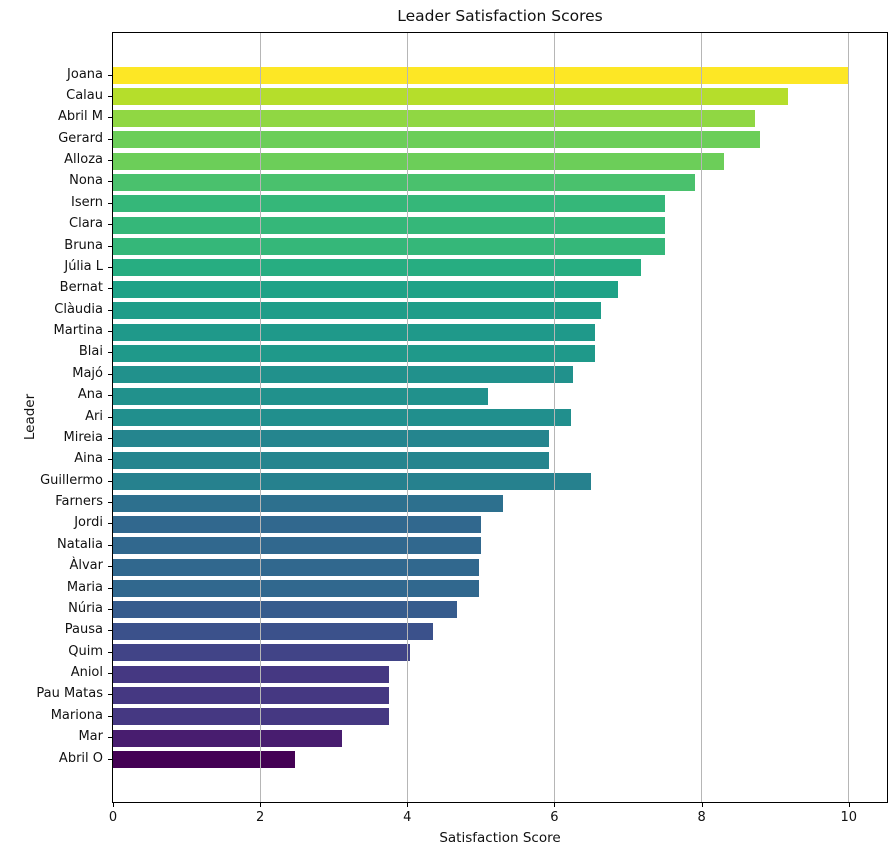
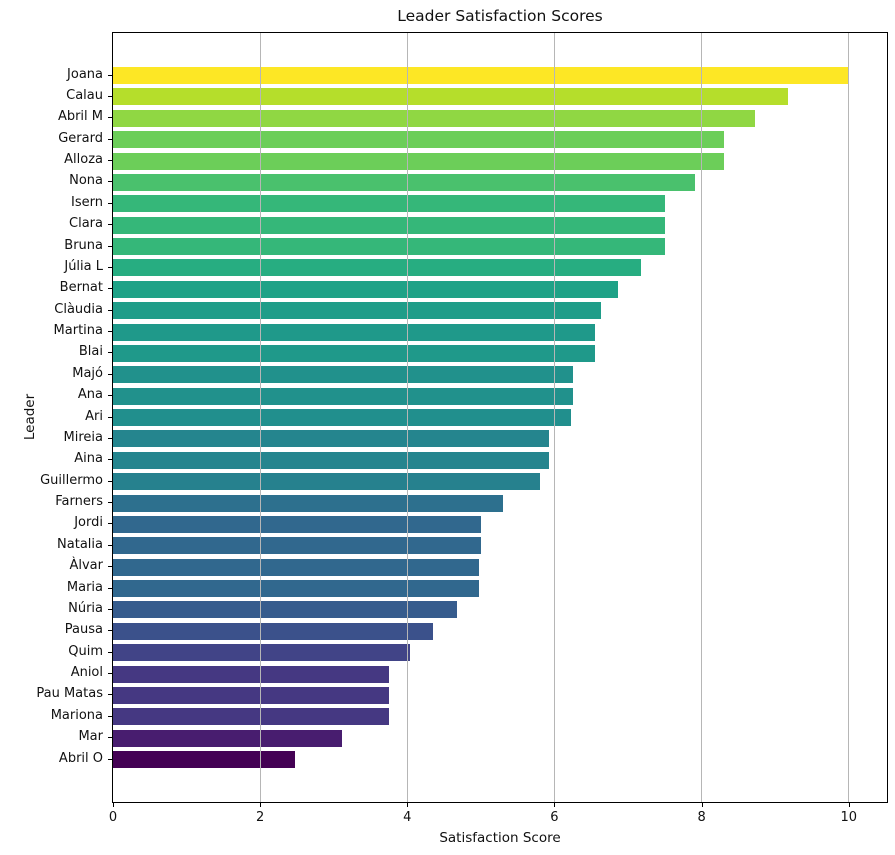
Gerard: 8.8 -> 8.3
Ana: 5.1 -> 6.2
Guillermo: 6.5 -> 5.8
